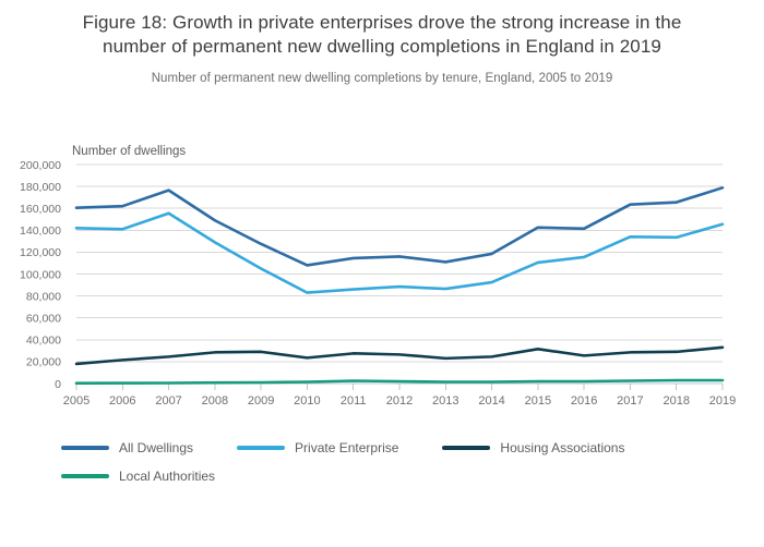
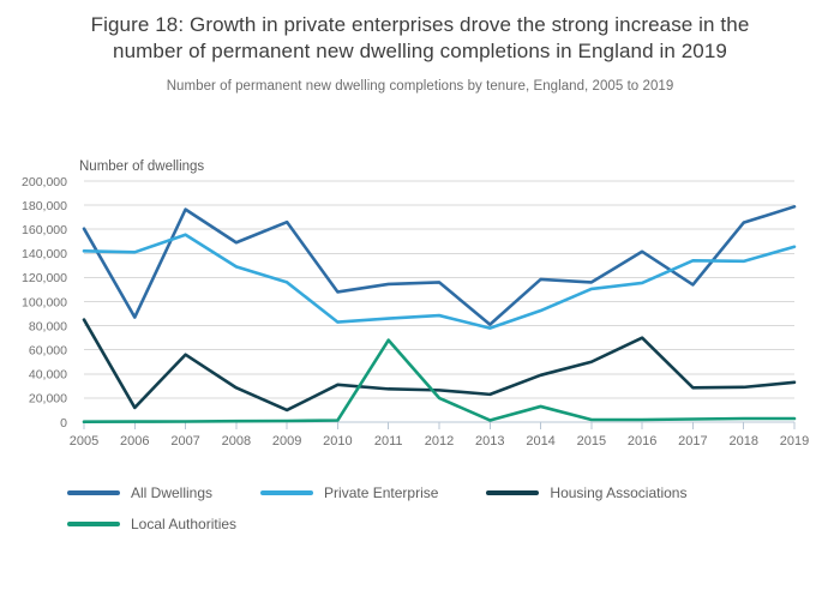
Housing Associations/2005: 18000 -> 85000
All Dwellings/2006: 162000 -> 87000
Housing Associations/2006: 22000 -> 12000
Housing Associations/2007: 24000 -> 56000
All Dwellings/2009: 128000 -> 166000
Private Enterprise/2009: 105000 -> 116000
Housing Associations/2009: 29000 -> 10000
Housing Associations/2010: 24000 -> 31000
Local Authorities/2011: 2000 -> 68000
Local Authorities/2012: 2000 -> 20000
All Dwellings/2013: 111000 -> 81000
Private Enterprise/2013: 86000 -> 78000
Housing Associations/2014: 24000 -> 39000
Local Authorities/2014: 2000 -> 13000
All Dwellings/2015: 142000 -> 116000
Housing Associations/2015: 32000 -> 50000
Housing Associations/2016: 26000 -> 70000
All Dwellings/2017: 164000 -> 114000
